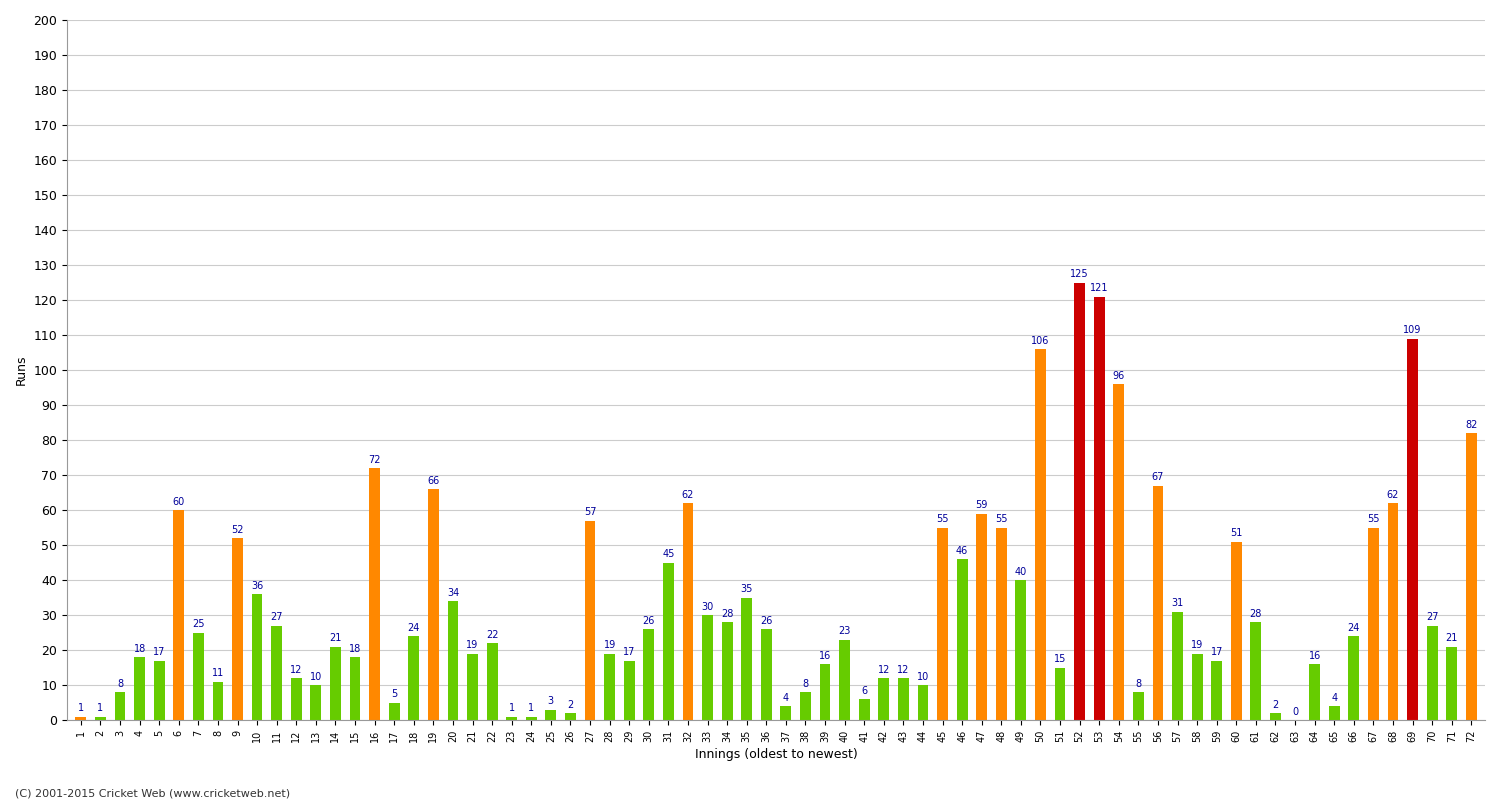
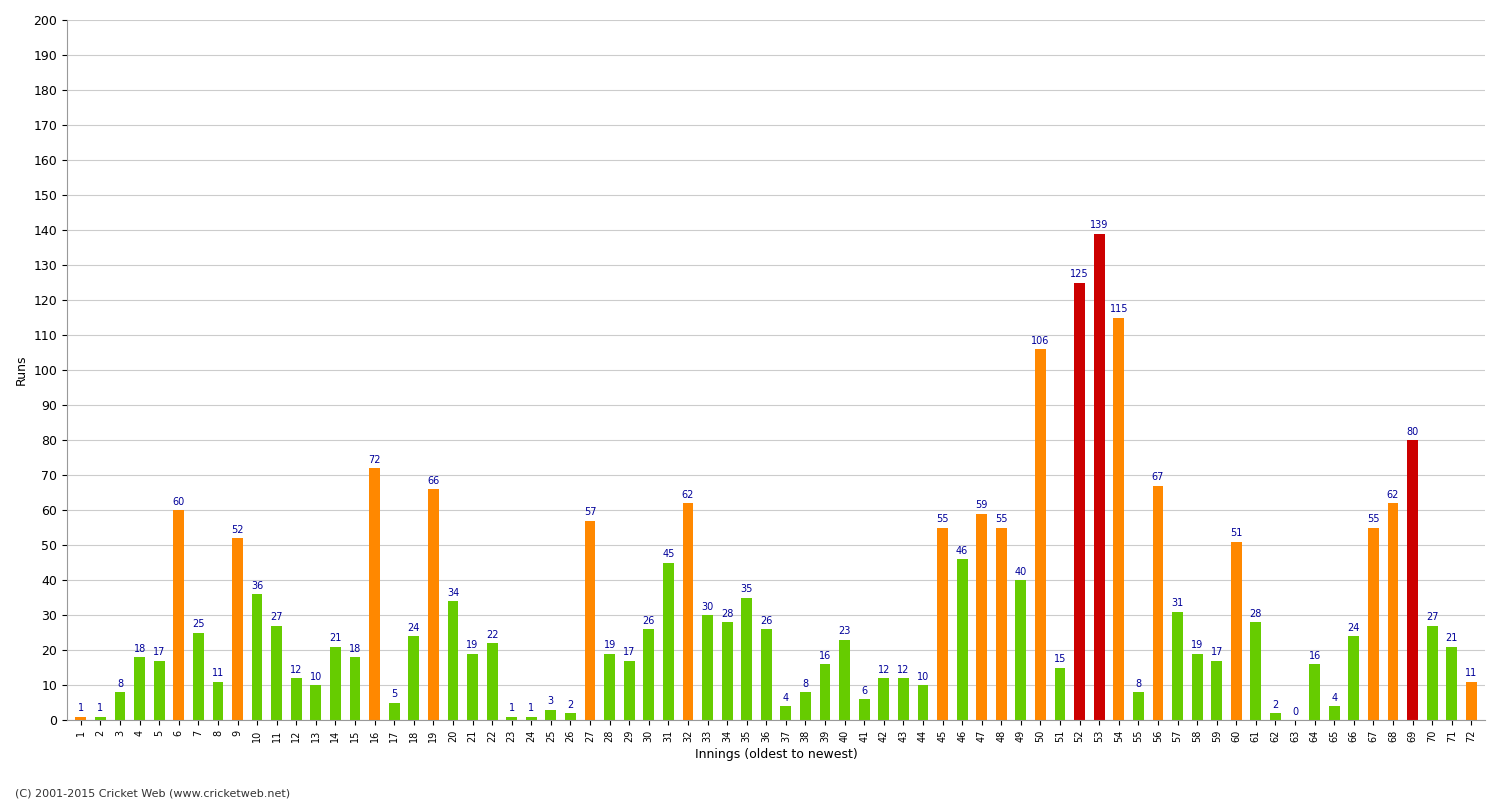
53: 121 -> 139
54: 96 -> 115
69: 109 -> 80
72: 82 -> 11
